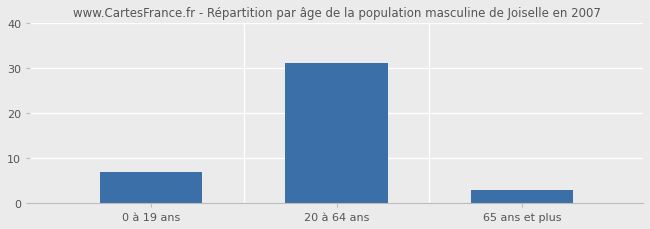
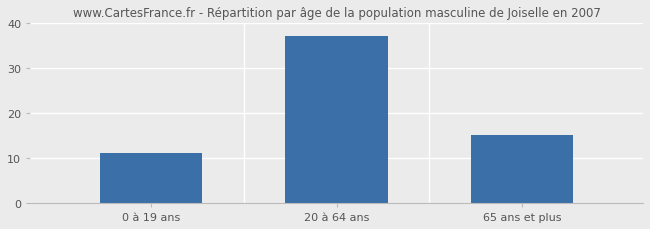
0 à 19 ans: 7 -> 11
20 à 64 ans: 31 -> 37
65 ans et plus: 3 -> 15
